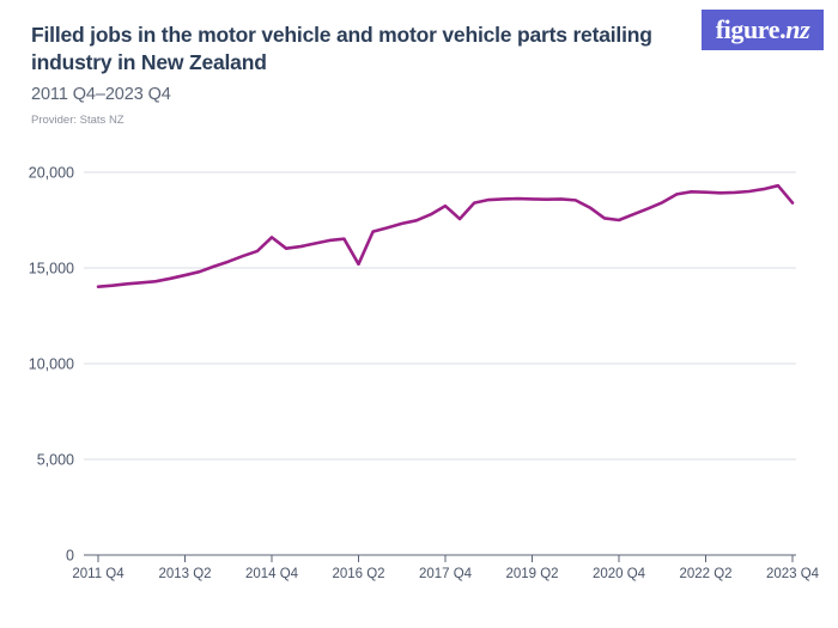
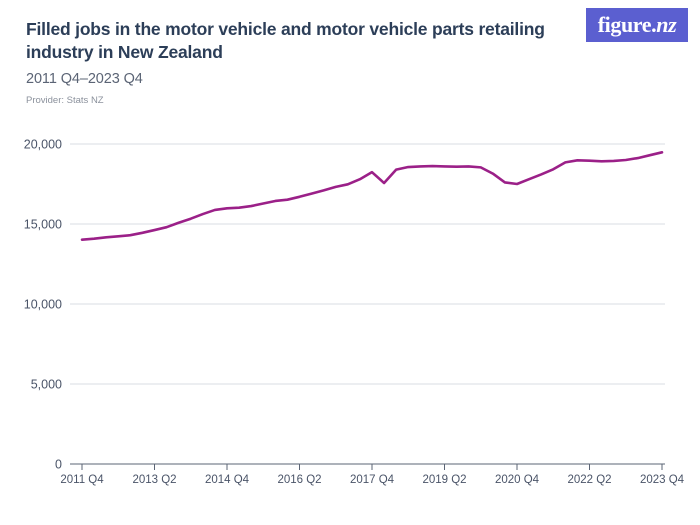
2014 Q4: 16600 -> 16000
2016 Q2: 15200 -> 16700
2023 Q4: 18400 -> 19500
